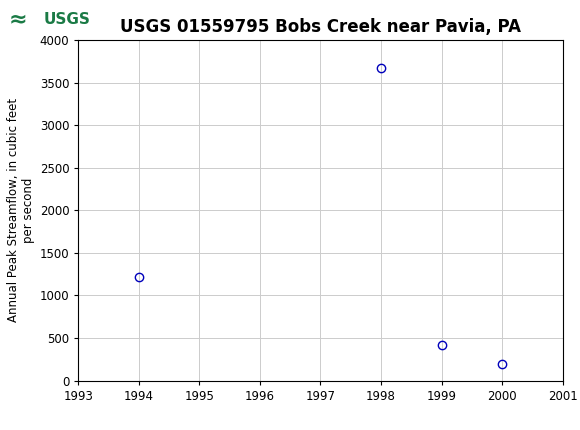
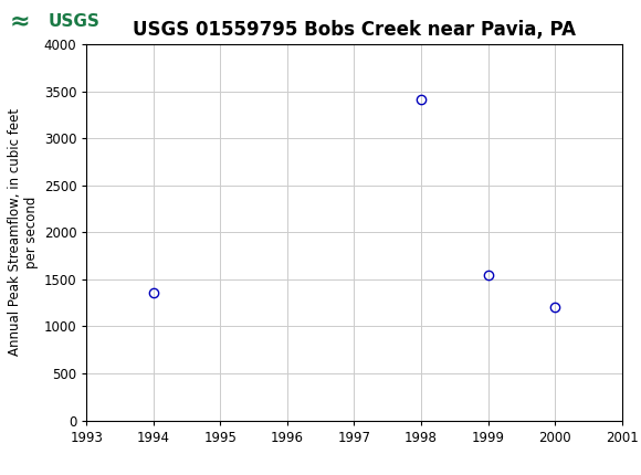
1994: 1220 -> 1360
1998: 3670 -> 3420
1999: 420 -> 1540
2000: 200 -> 1200
